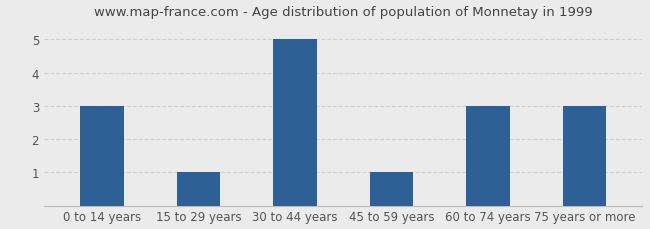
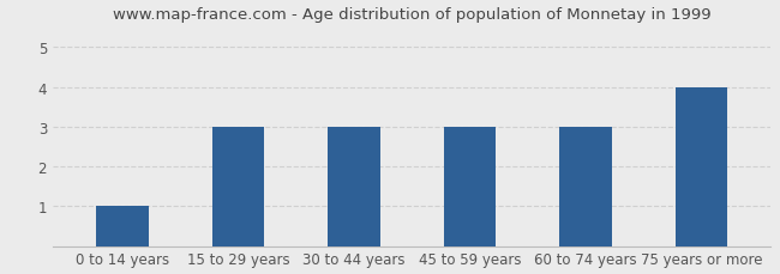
0 to 14 years: 3 -> 1
15 to 29 years: 1 -> 3
30 to 44 years: 5 -> 3
45 to 59 years: 1 -> 3
75 years or more: 3 -> 4
